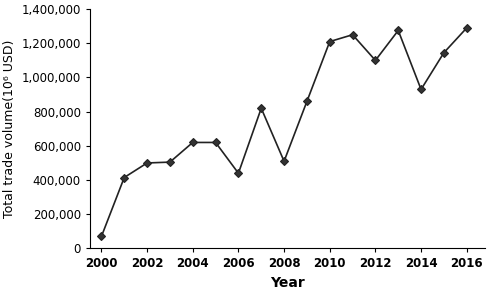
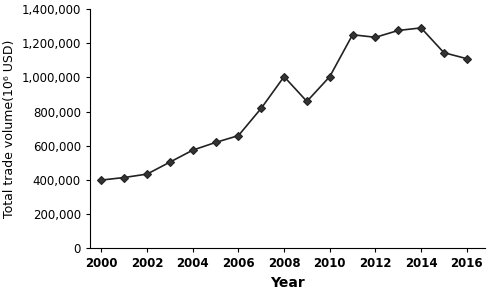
2000: 70,000 -> 400,000
2002: 500,000 -> 440,000
2004: 620,000 -> 580,000
2006: 440,000 -> 660,000
2008: 510,000 -> 1,000,000
2010: 1,210,000 -> 1,000,000
2012: 1,100,000 -> 1,240,000
2014: 930,000 -> 1,290,000
2016: 1,290,000 -> 1,110,000
